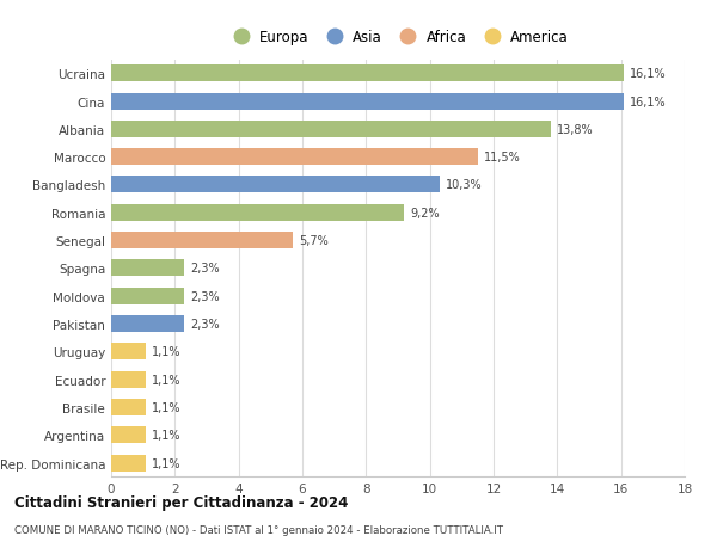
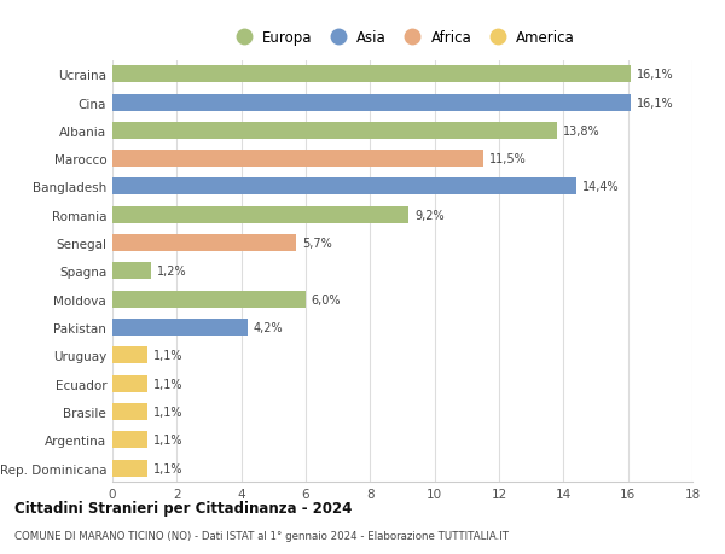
Bangladesh: 10,3% -> 14,4%
Spagna: 2,3% -> 1,2%
Moldova: 2,3% -> 6,0%
Pakistan: 2,3% -> 4,2%
